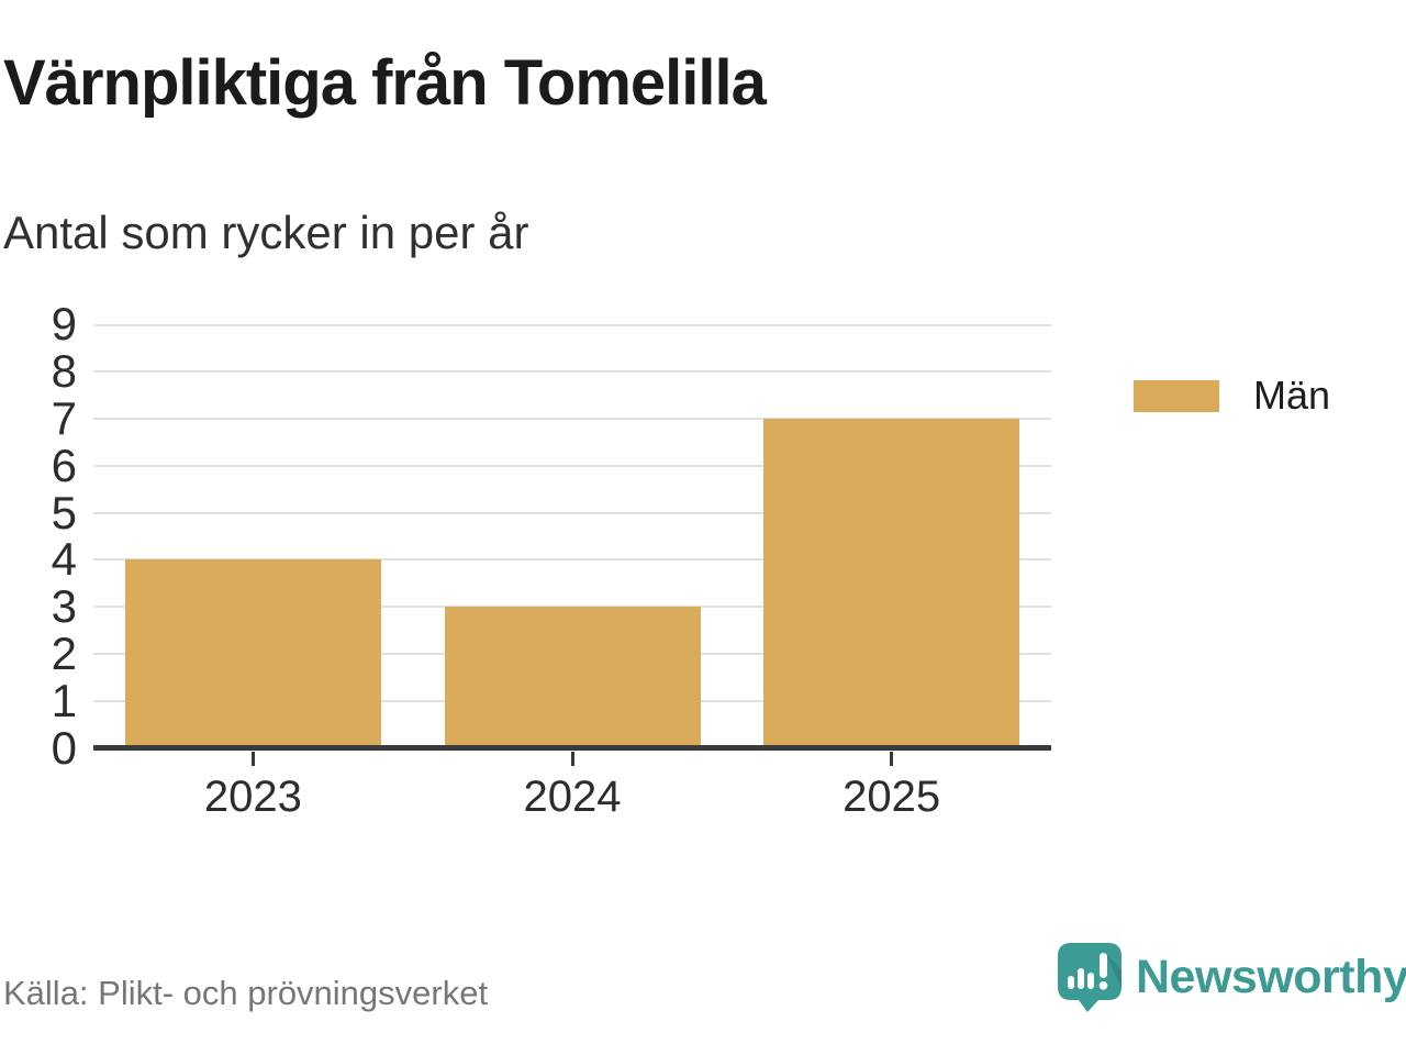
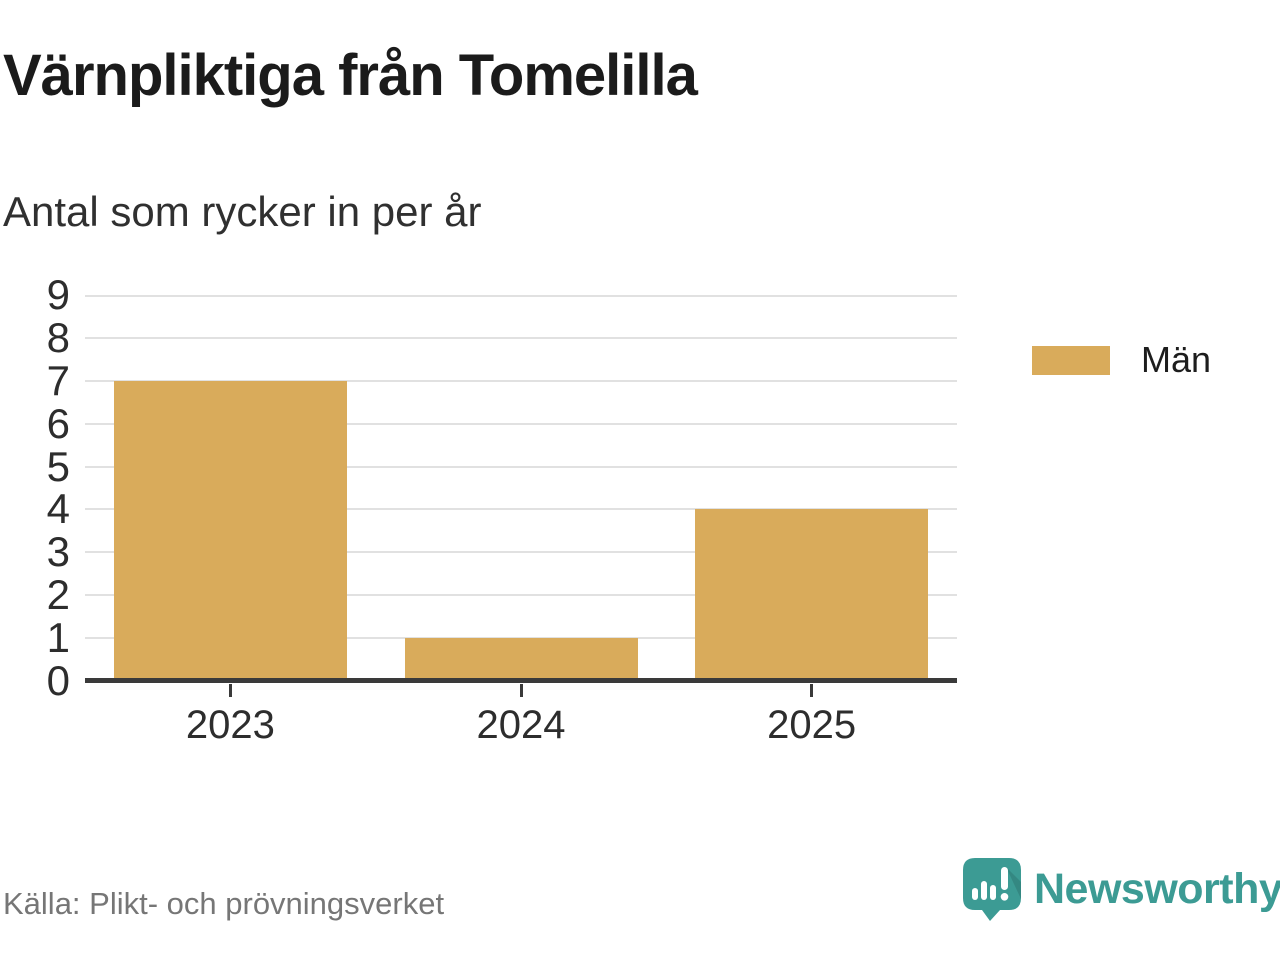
2023: 4 -> 7
2024: 3 -> 1
2025: 7 -> 4
